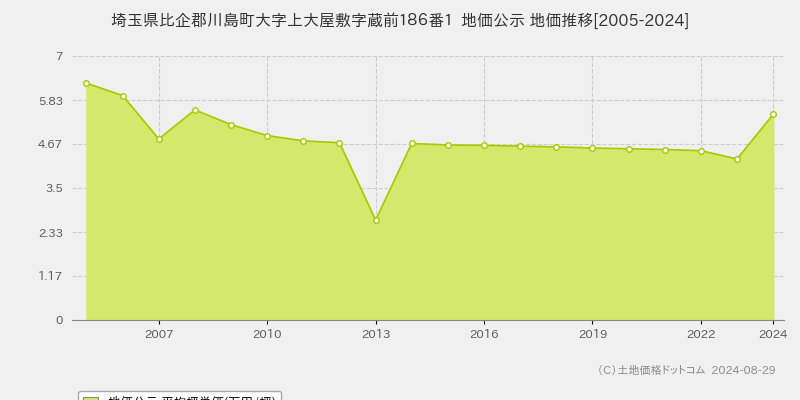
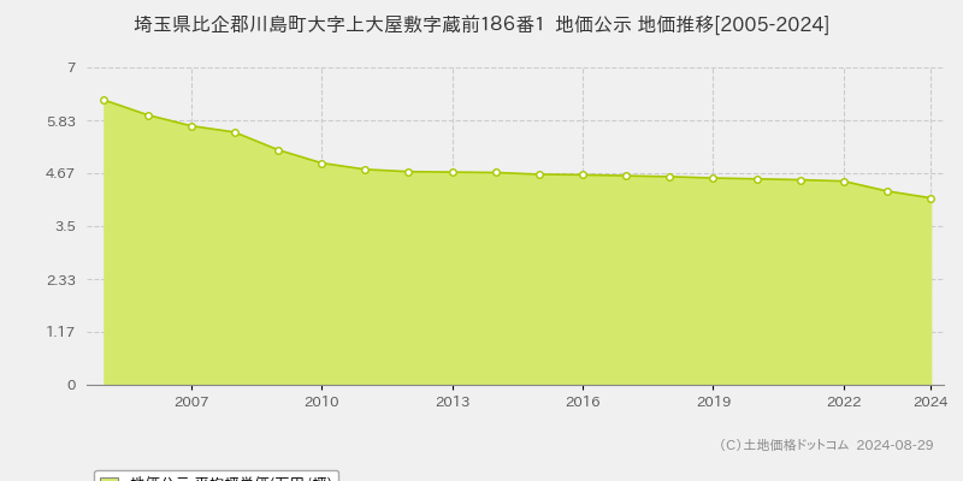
2007: 4.80 -> 5.71
2013: 2.65 -> 4.69
2024: 5.45 -> 4.12
